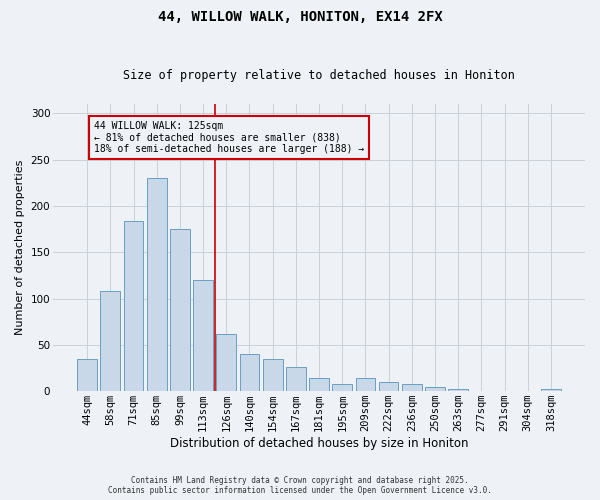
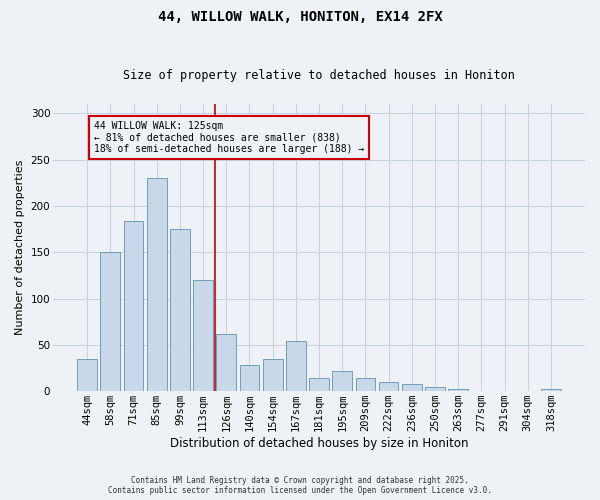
58sqm: 108 -> 150
140sqm: 40 -> 28
167sqm: 26 -> 54
195sqm: 8 -> 22
